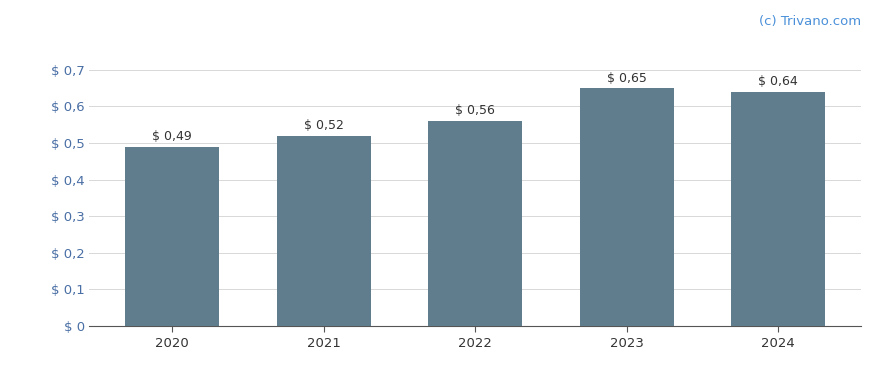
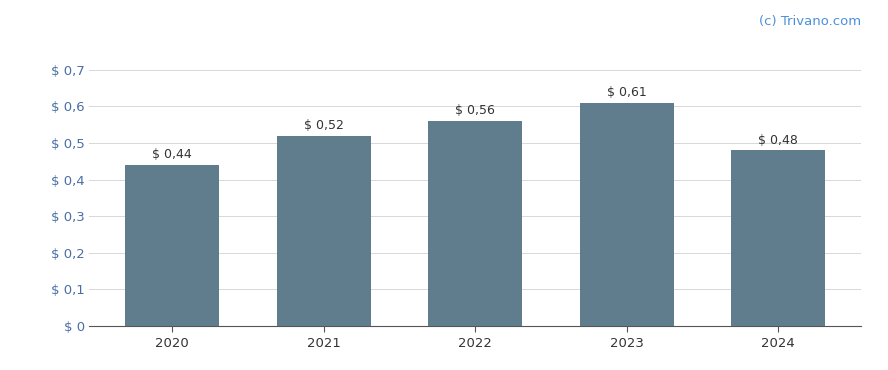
2020: 0,49 -> 0,44
2023: 0,65 -> 0,61
2024: 0,64 -> 0,48
